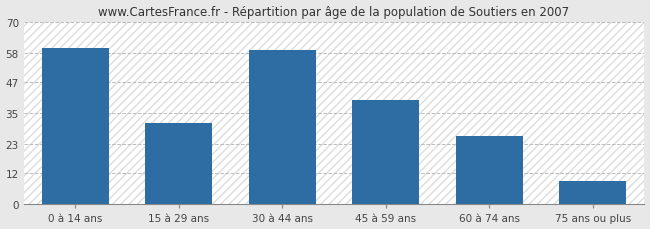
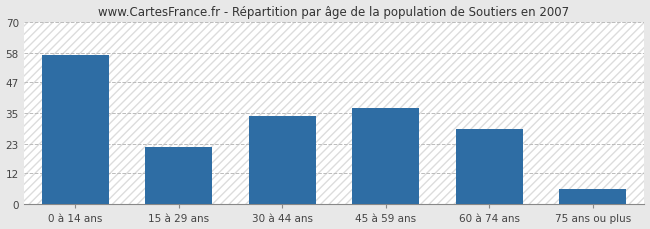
0 à 14 ans: 60 -> 57
15 à 29 ans: 31 -> 22
30 à 44 ans: 59 -> 34
45 à 59 ans: 40 -> 37
60 à 74 ans: 26 -> 29
75 ans ou plus: 9 -> 6
